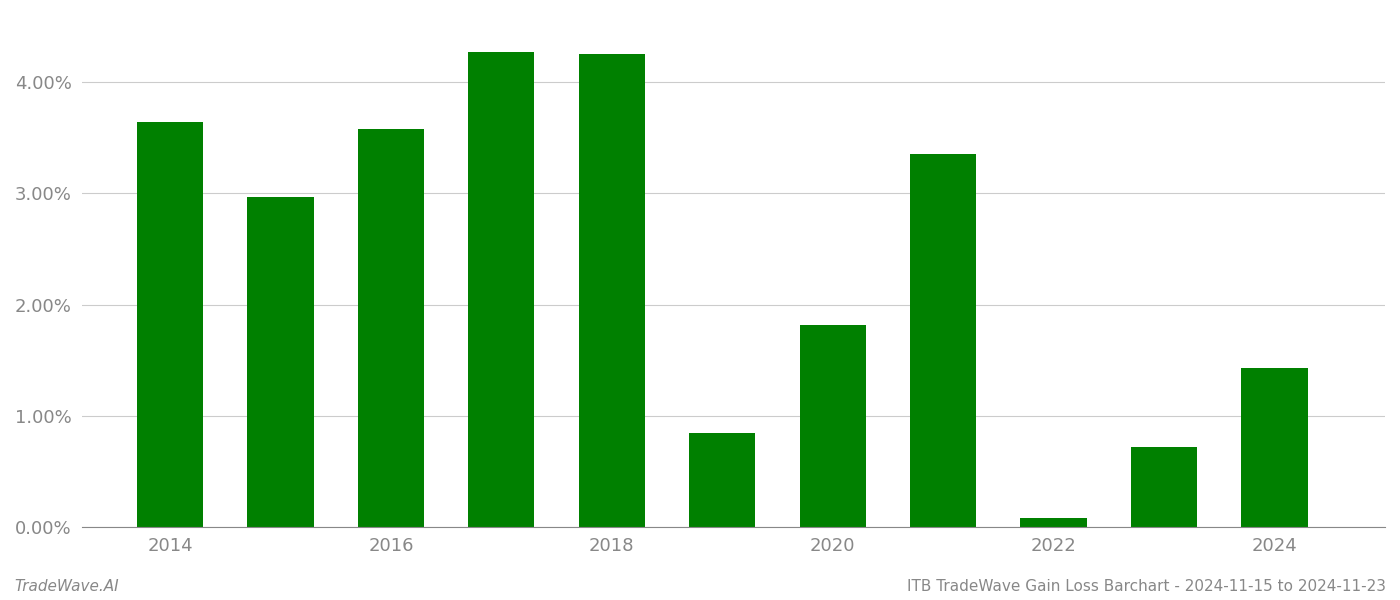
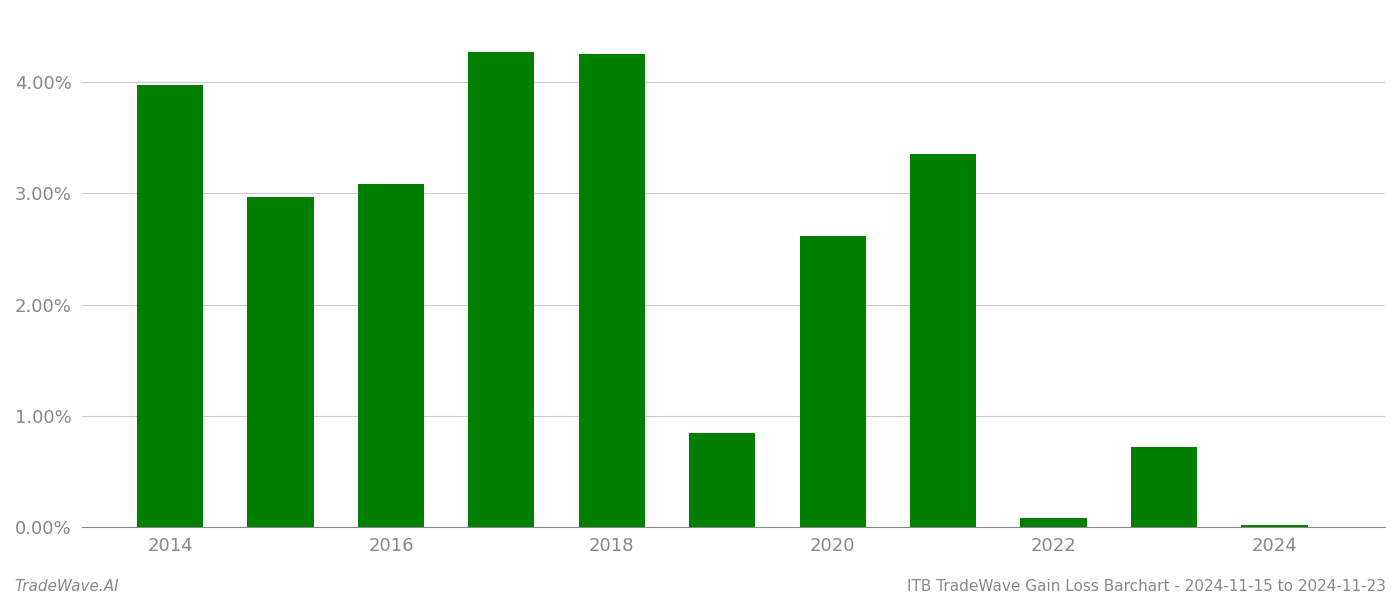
2014: 3.64% -> 3.97%
2016: 3.58% -> 3.08%
2020: 1.82% -> 2.62%
2024: 1.43% -> 0.02%
